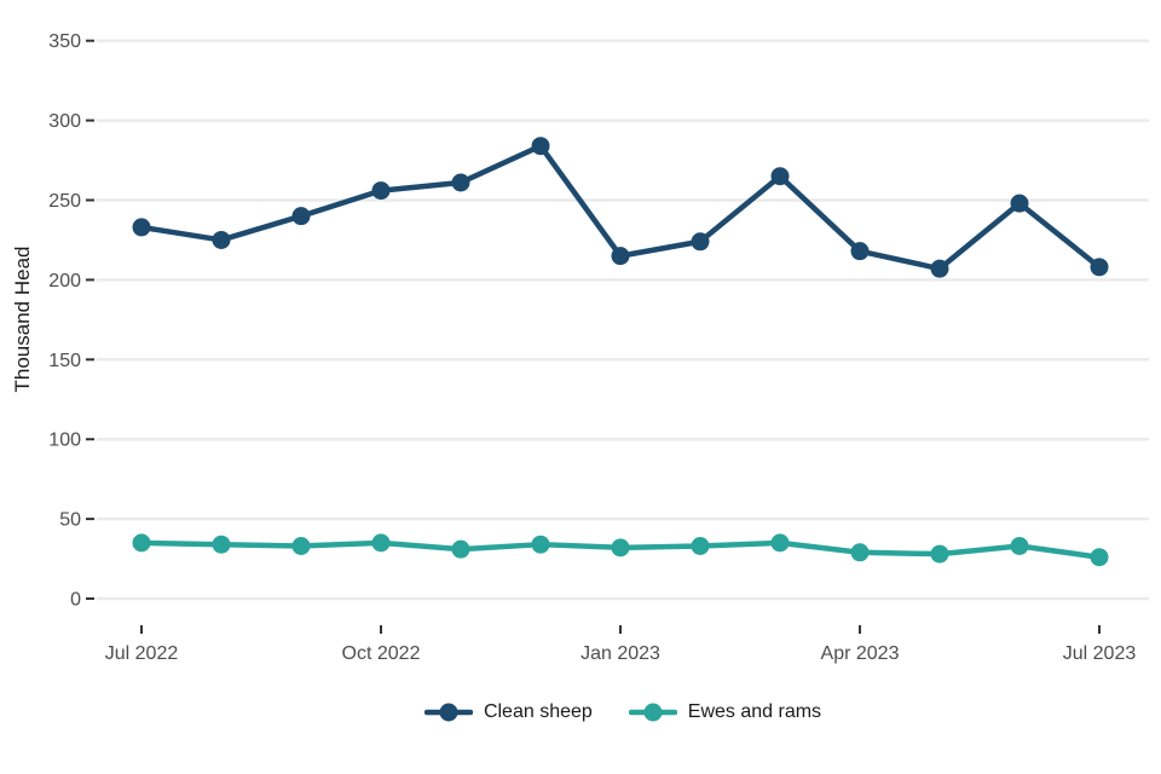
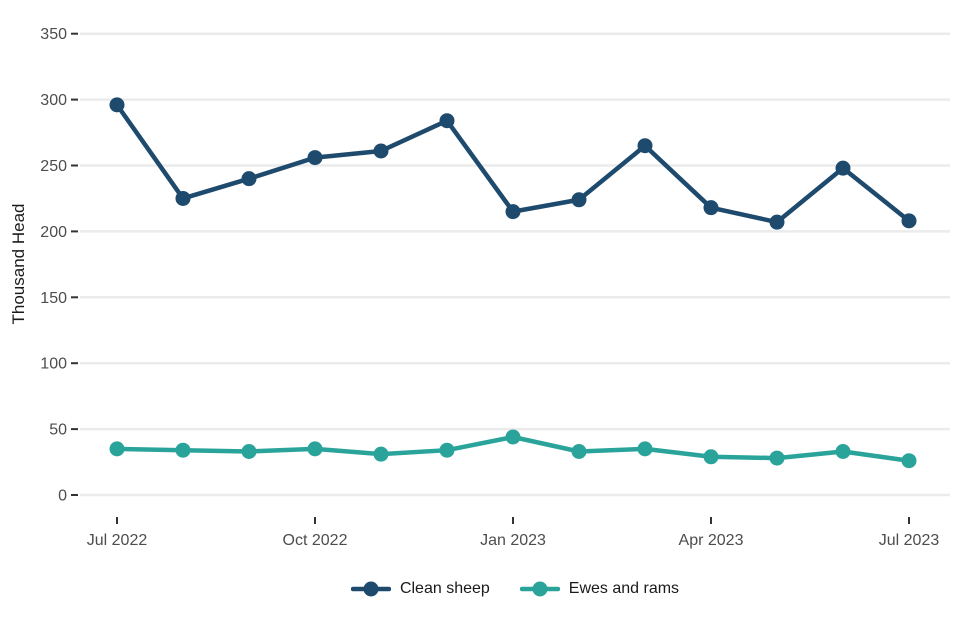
Clean sheep/Jul 2022: 233 -> 296
Ewes and rams/Jan 2023: 32 -> 44
